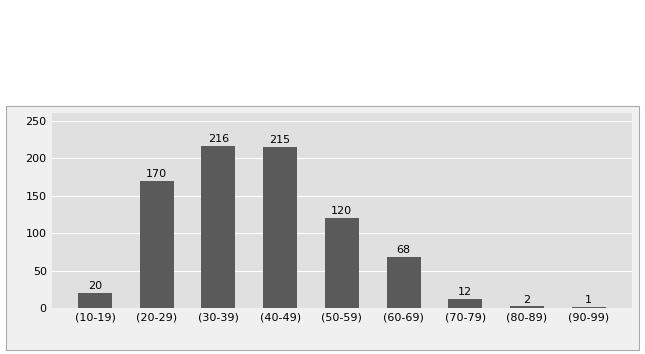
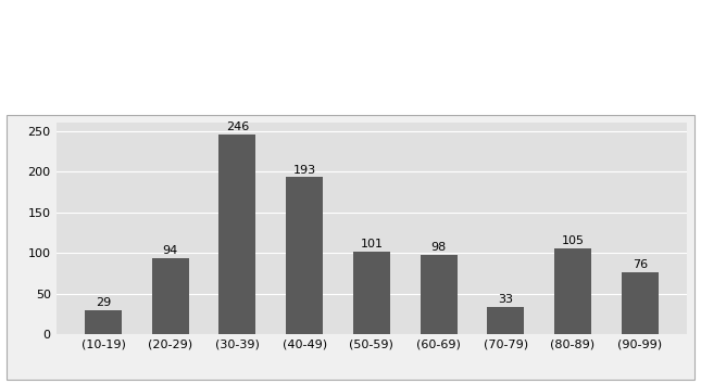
(10-19): 20 -> 29
(20-29): 170 -> 94
(30-39): 216 -> 246
(40-49): 215 -> 193
(50-59): 120 -> 101
(60-69): 68 -> 98
(70-79): 12 -> 33
(80-89): 2 -> 105
(90-99): 1 -> 76
